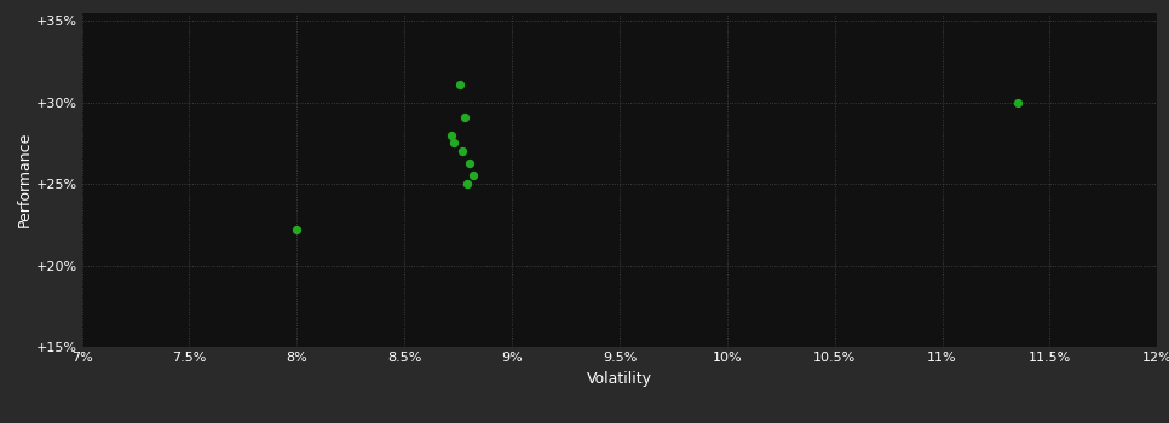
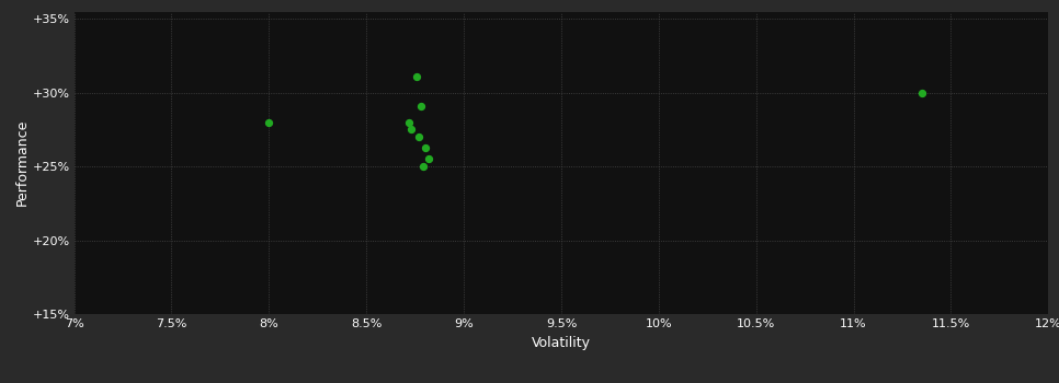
8%: 22.2% -> 28.0%
